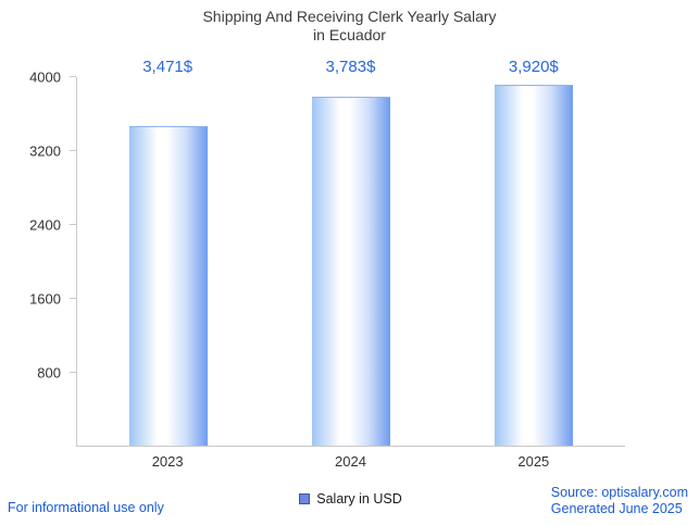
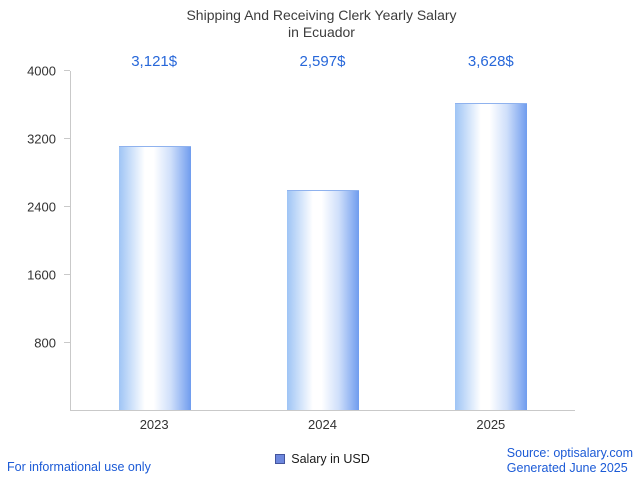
2023: 3,471 -> 3,121
2024: 3,783 -> 2,597
2025: 3,920 -> 3,628
